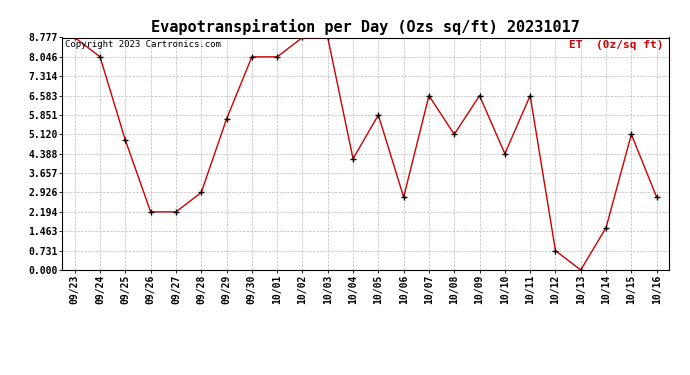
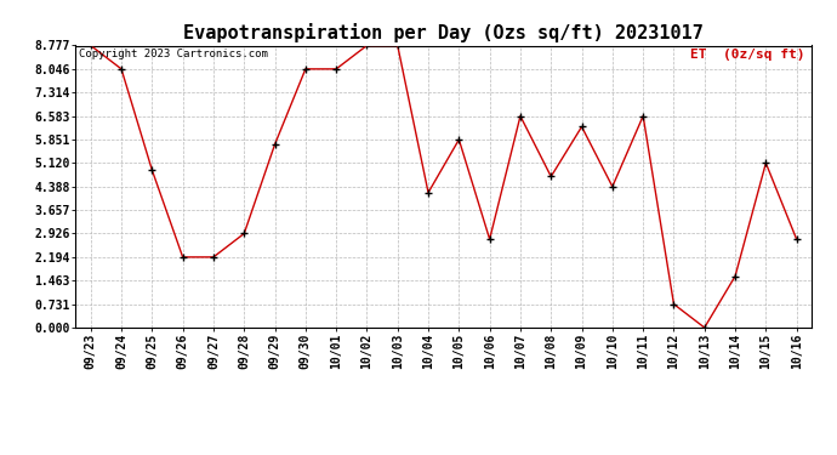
10/08: 5.12 -> 4.70
10/09: 6.58 -> 6.25
